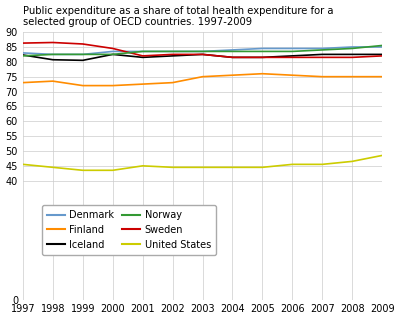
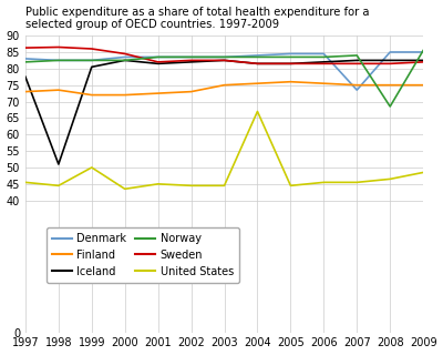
Iceland/1997: 82.3 -> 77.5
Iceland/1998: 80.7 -> 51.0
United States/1999: 43.5 -> 50.0
United States/2004: 44.5 -> 67.0
Denmark/2007: 84.5 -> 73.5
Norway/2008: 84.5 -> 68.5
